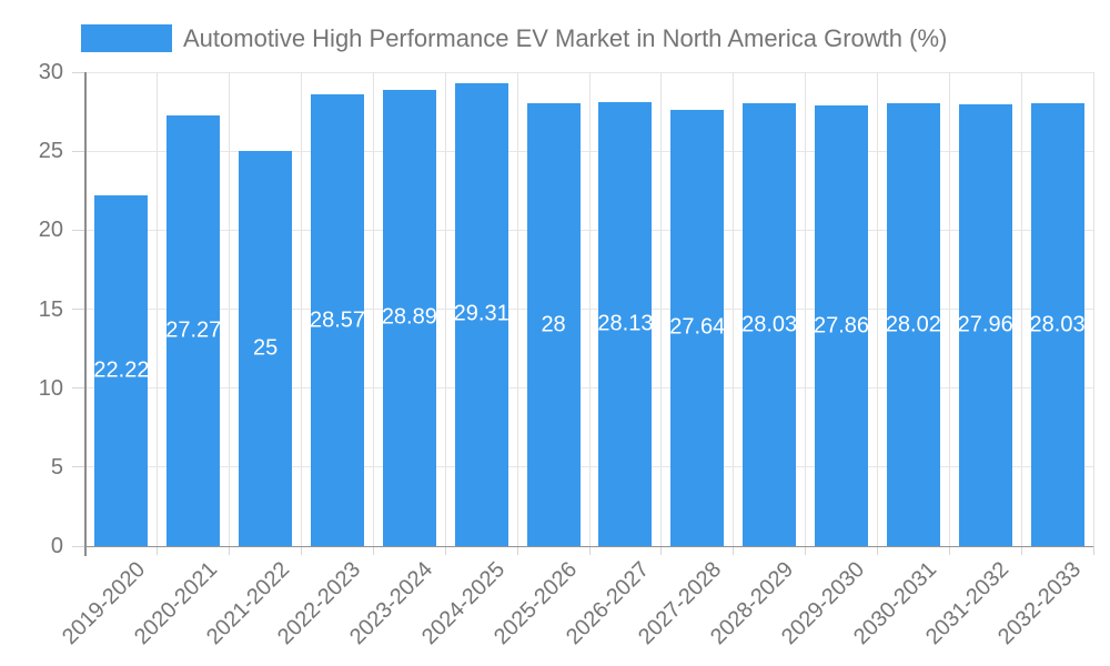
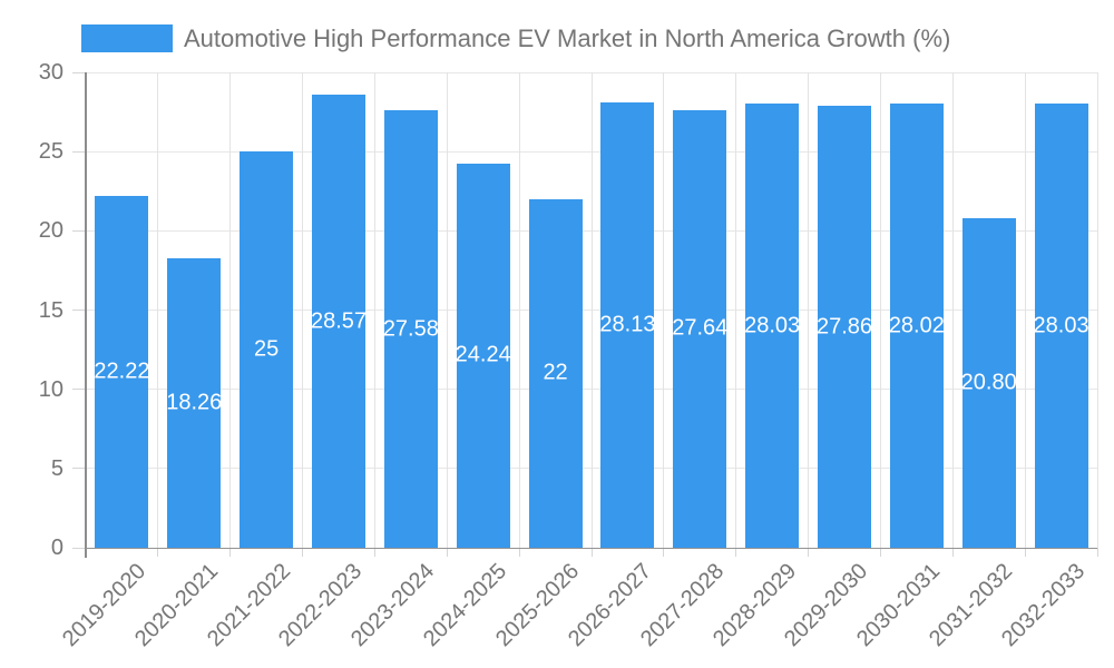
2020-2021: 27.27 -> 18.26
2023-2024: 28.89 -> 27.58
2024-2025: 29.31 -> 24.24
2025-2026: 28 -> 22
2031-2032: 27.96 -> 20.80
